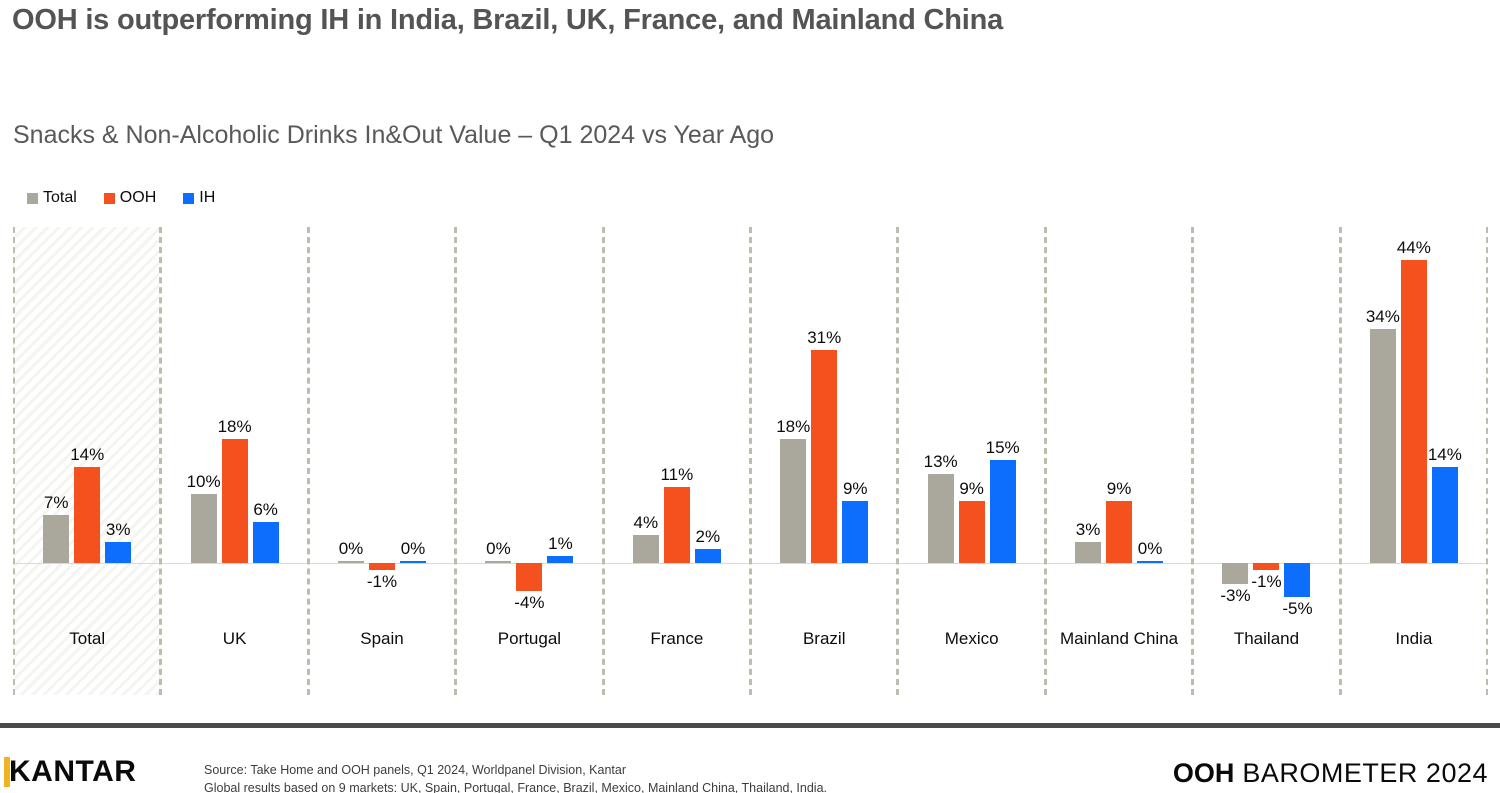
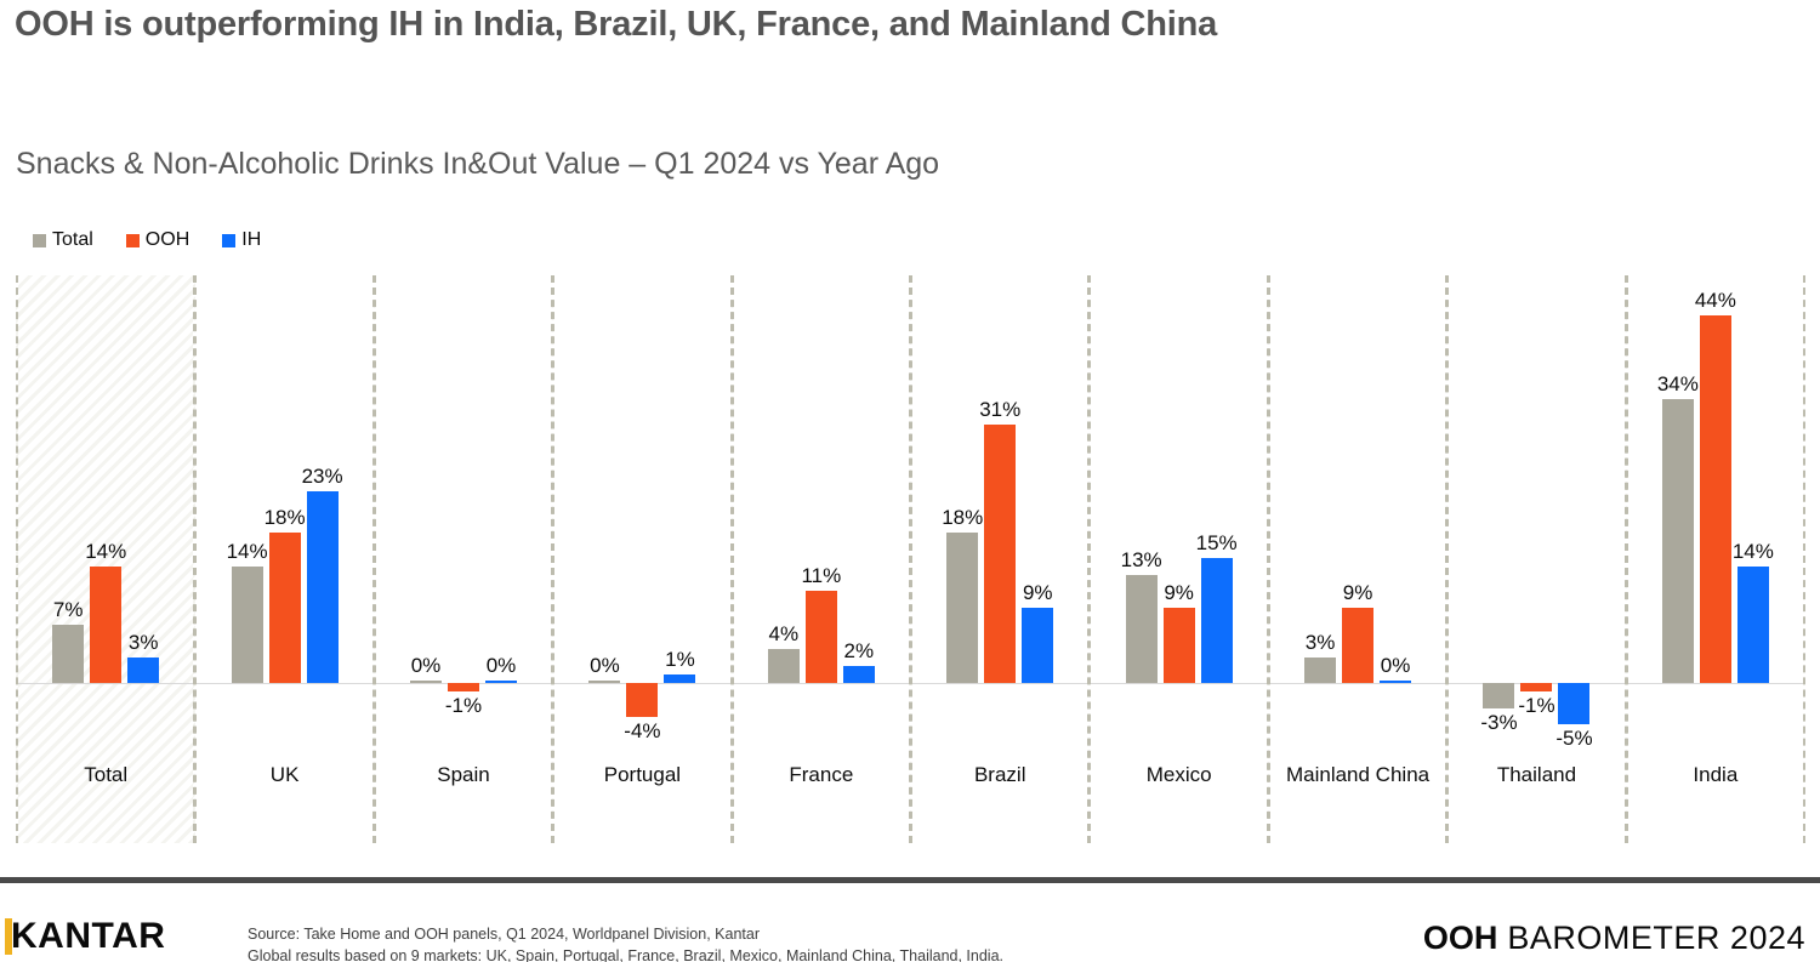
Total/UK: 10% -> 14%
IH/UK: 6% -> 23%
